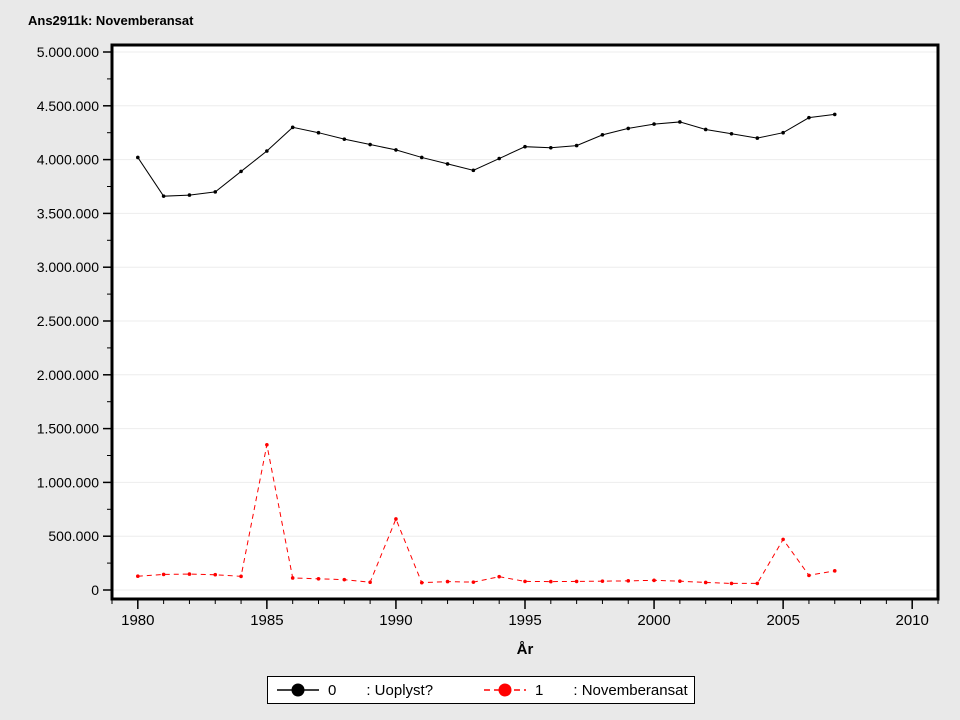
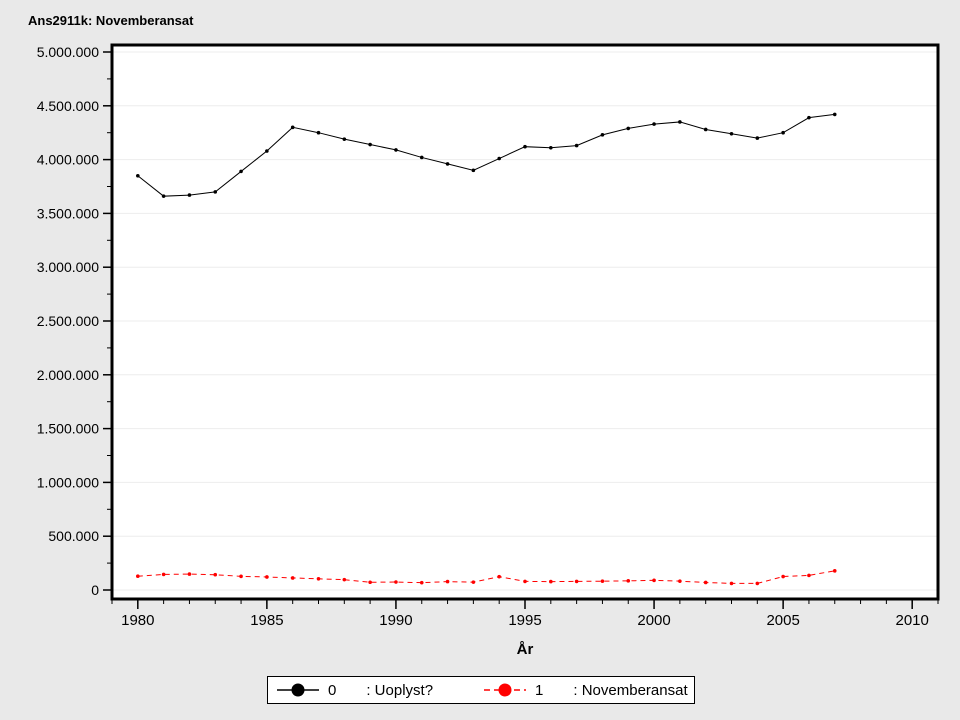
0/1980: 4020000 -> 3850000
1/1985: 1350000 -> 120000
1/1990: 660000 -> 70000
1/2005: 470000 -> 120000
